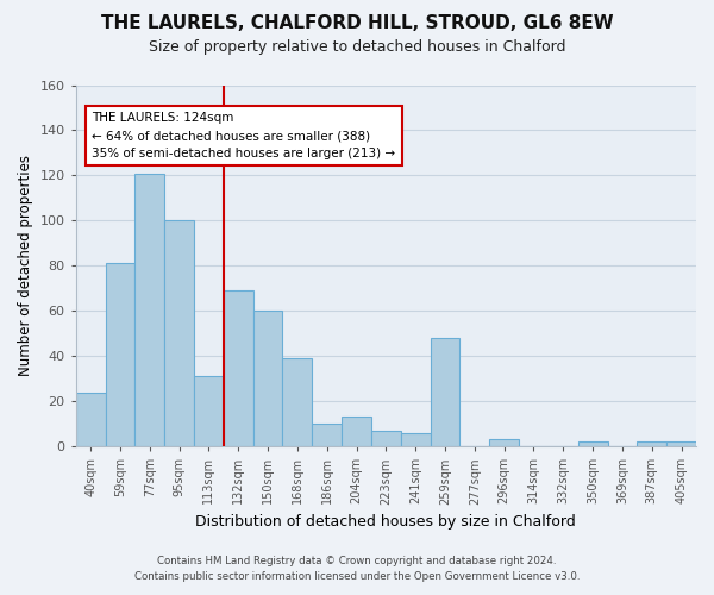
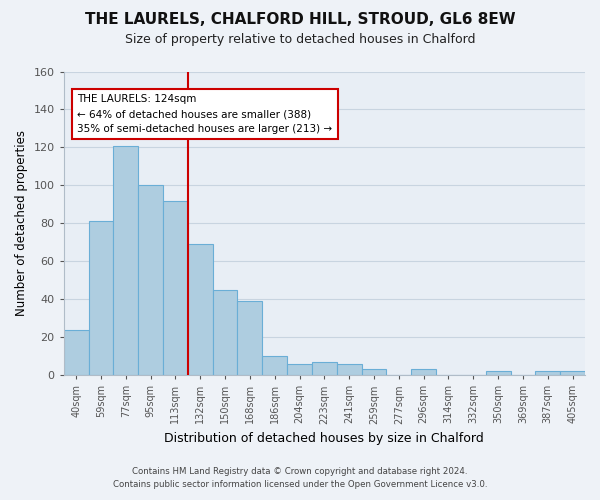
113sqm: 31 -> 92
150sqm: 60 -> 45
204sqm: 13 -> 6
259sqm: 48 -> 3
